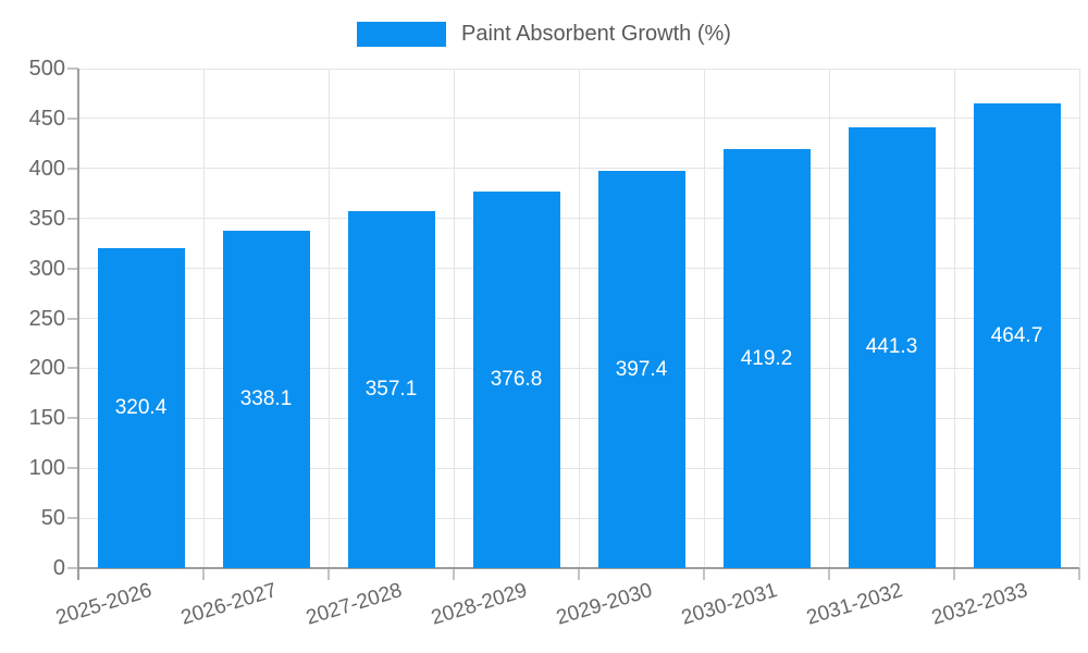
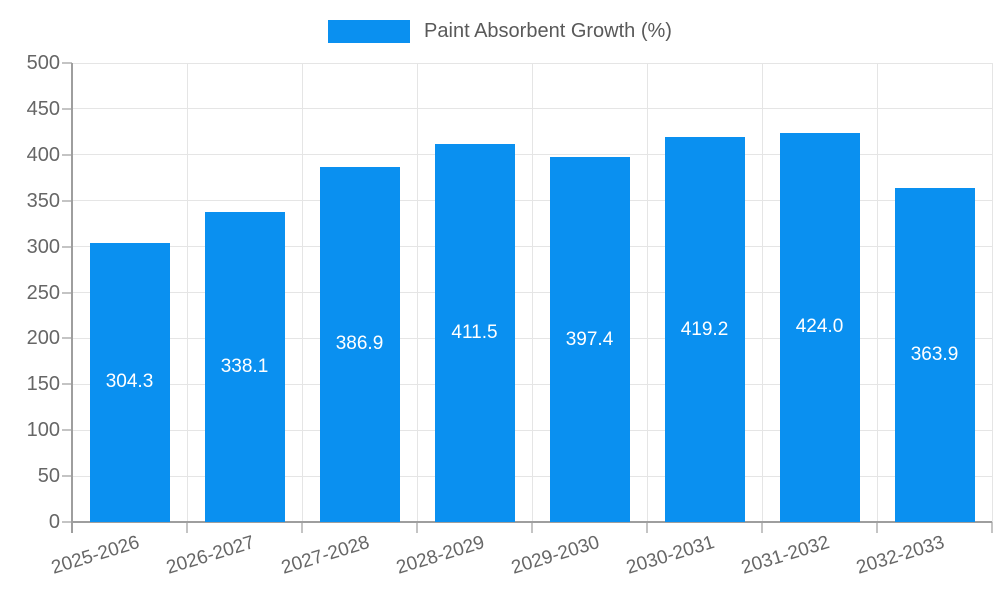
2025-2026: 320.4 -> 304.3
2027-2028: 357.1 -> 386.9
2028-2029: 376.8 -> 411.5
2031-2032: 441.3 -> 424.0
2032-2033: 464.7 -> 363.9
